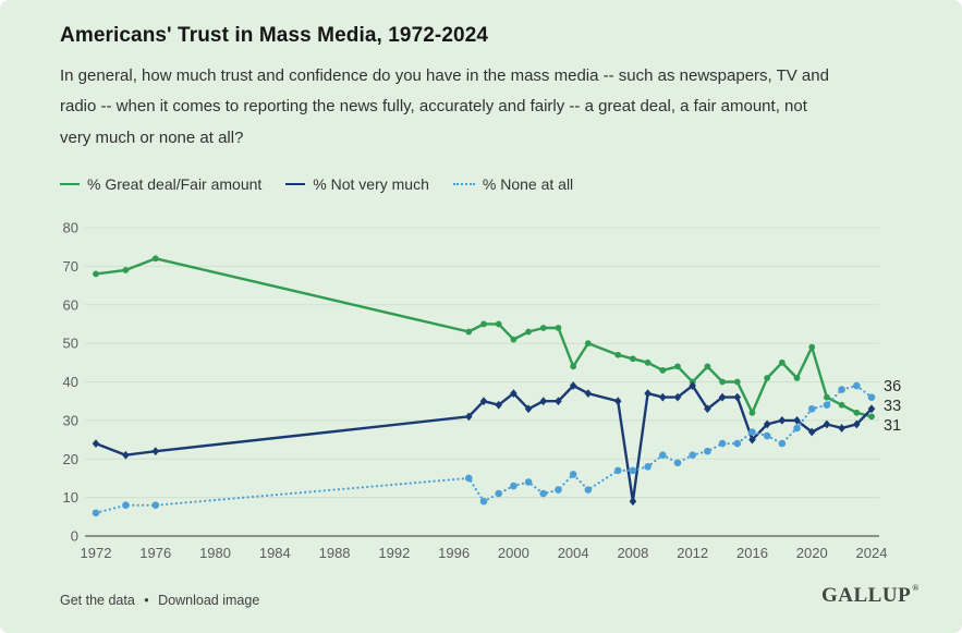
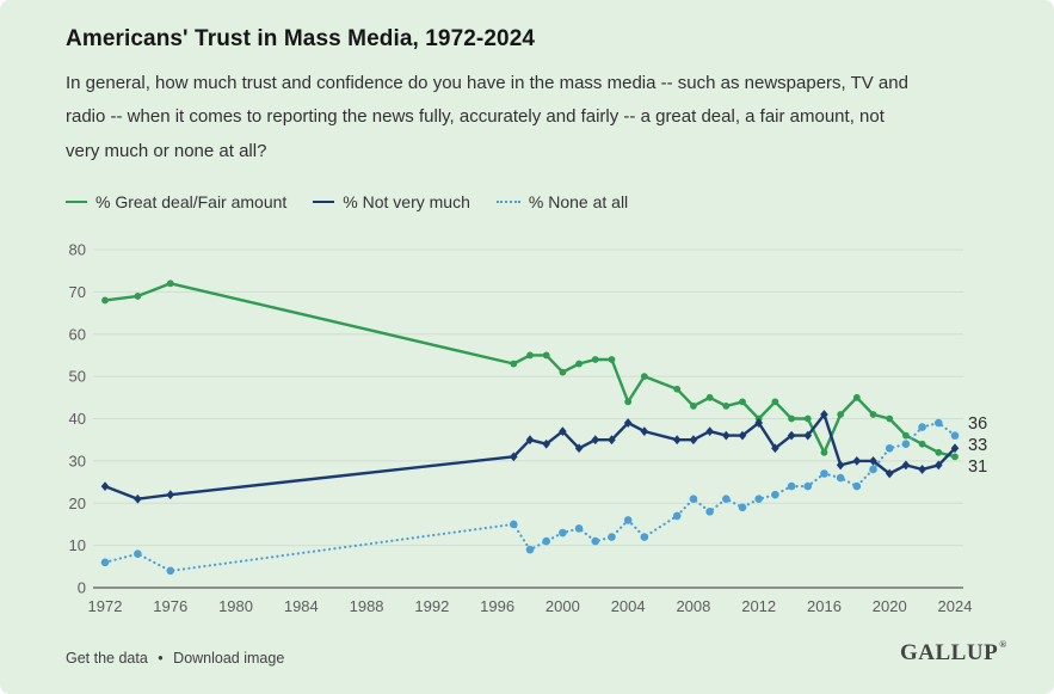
% None at all/1976: 8 -> 4
% Great deal/Fair amount/2008: 46 -> 43
% Not very much/2008: 9 -> 35
% None at all/2008: 17 -> 21
% Not very much/2016: 25 -> 41
% Great deal/Fair amount/2020: 49 -> 40
